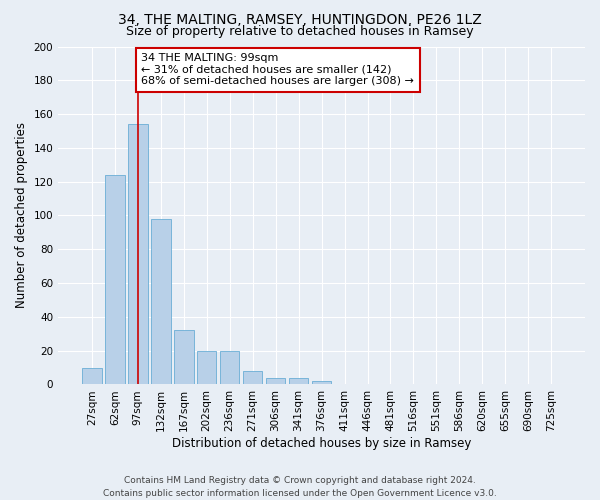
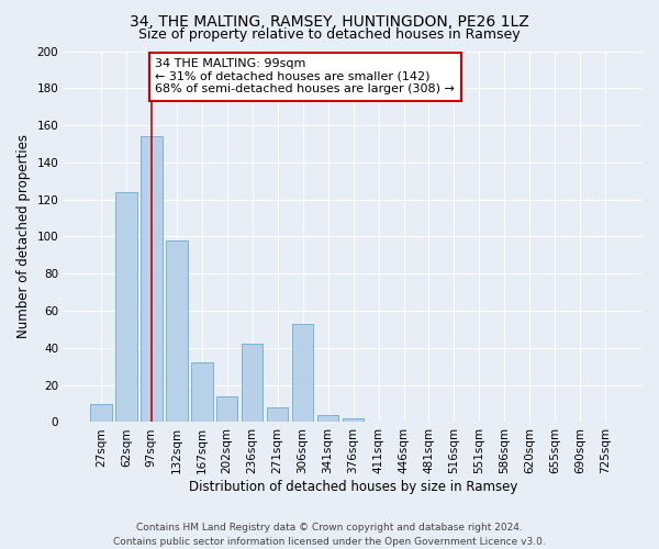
202sqm: 20 -> 14
236sqm: 20 -> 42
306sqm: 4 -> 53
